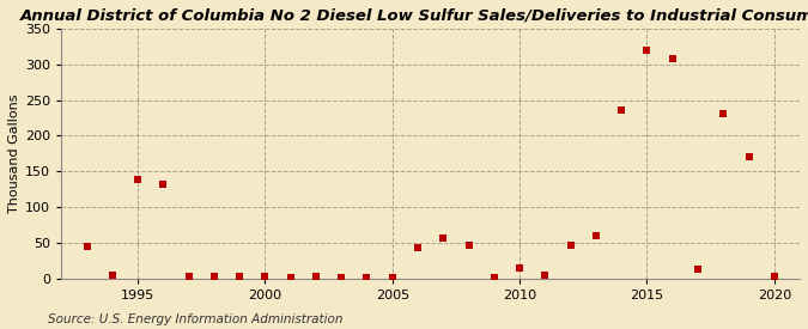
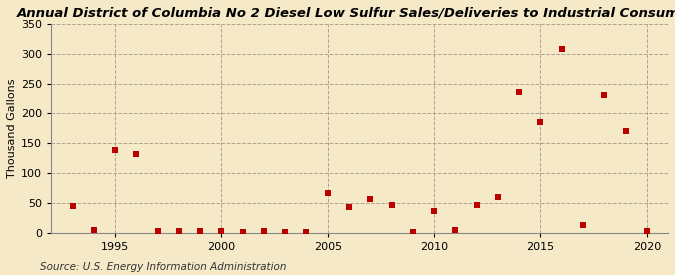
2005: 1 -> 66
2010: 14 -> 36
2015: 320 -> 186
